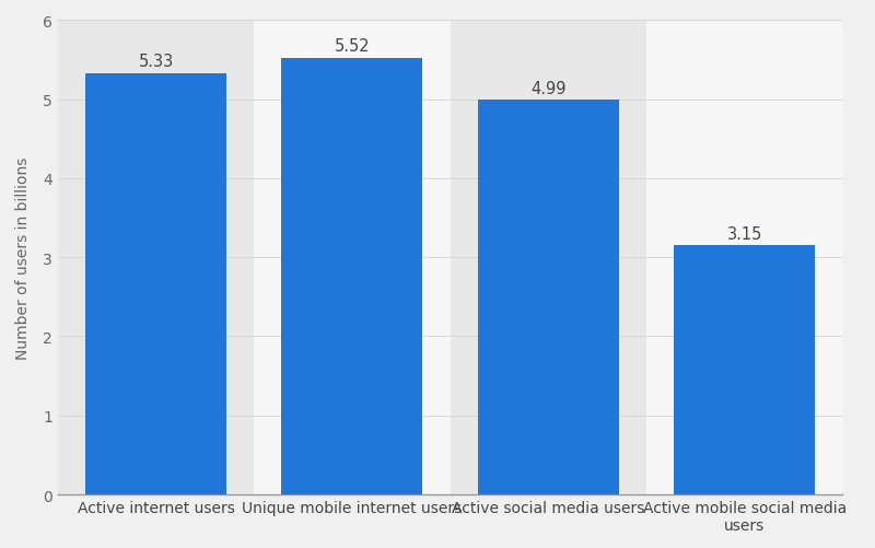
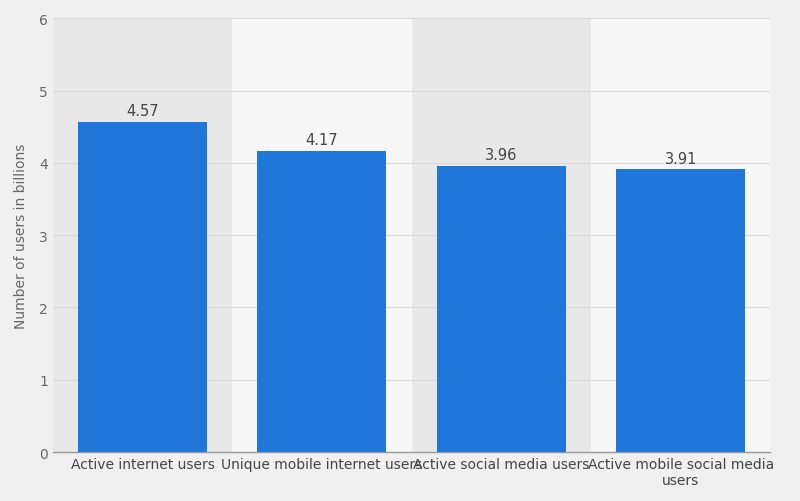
Active internet users: 5.33 -> 4.57
Unique mobile internet users: 5.52 -> 4.17
Active social media users: 4.99 -> 3.96
Active mobile social media users: 3.15 -> 3.91
